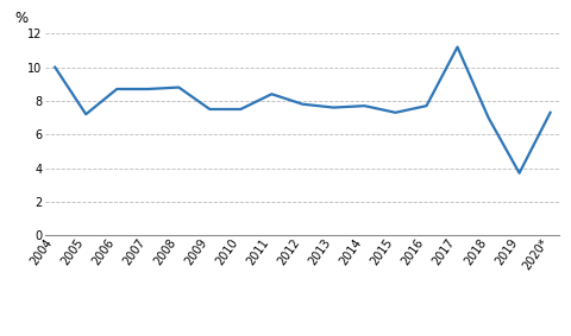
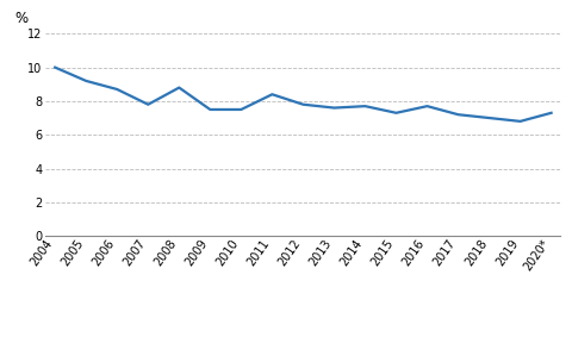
2005: 7.2 -> 9.2
2007: 8.7 -> 7.8
2017: 11.2 -> 7.2
2019: 3.7 -> 6.8
